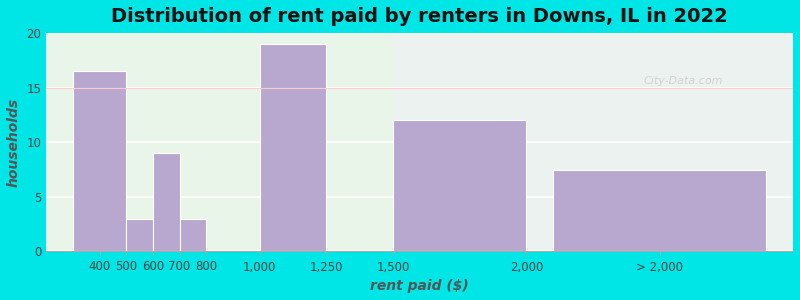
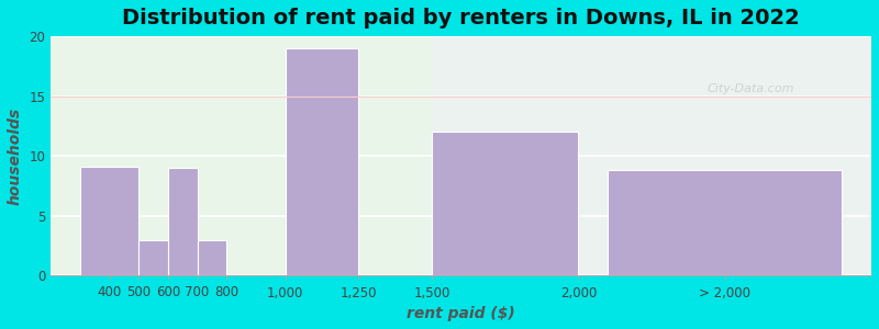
400: 16.5 -> 9.1
> 2,000: 7.5 -> 8.8
